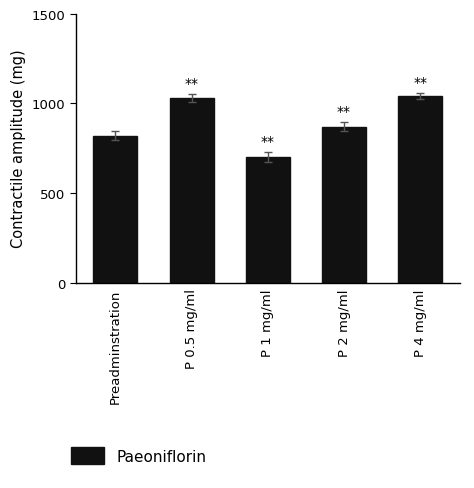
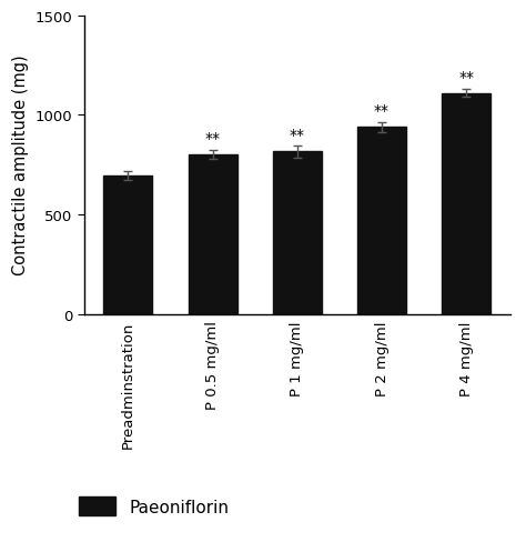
Preadminstration: 820 -> 700
P 0.5 mg/ml: 1030 -> 800
P 1 mg/ml: 700 -> 820
P 2 mg/ml: 870 -> 940
P 4 mg/ml: 1040 -> 1110
